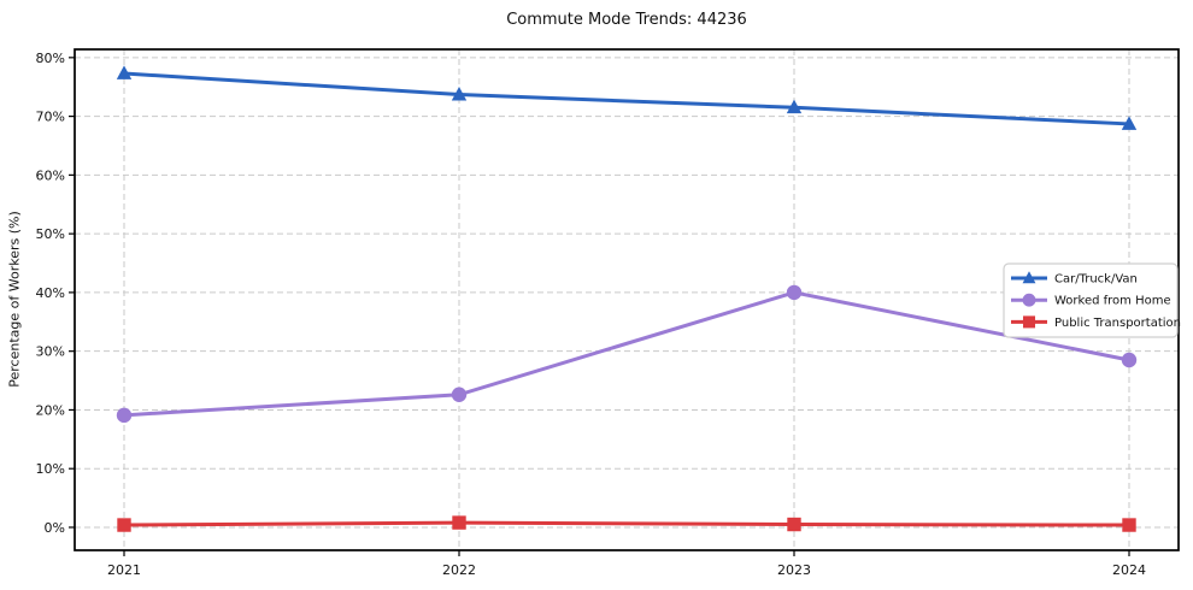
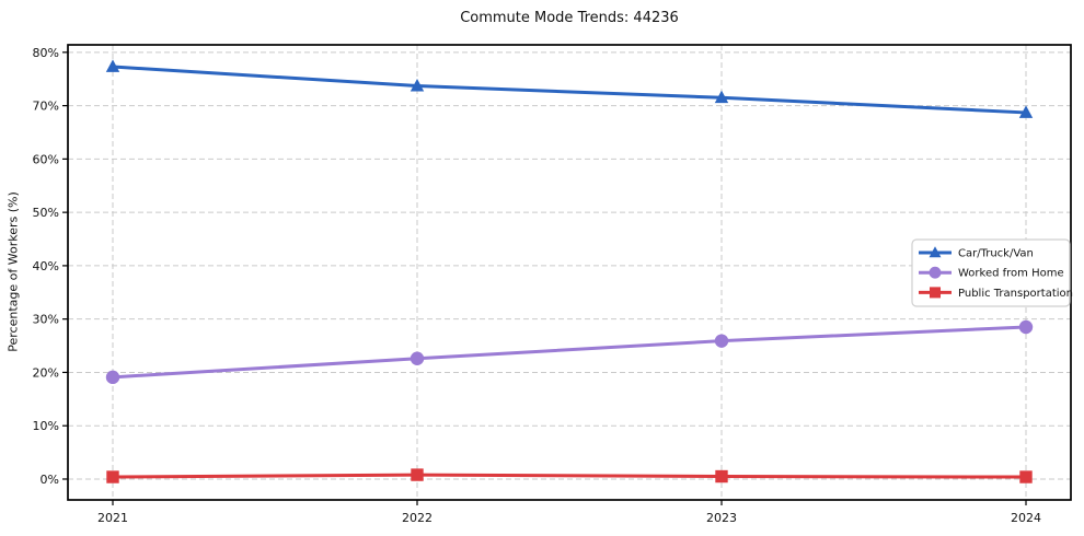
Worked from Home/2023: 40% -> 26%
